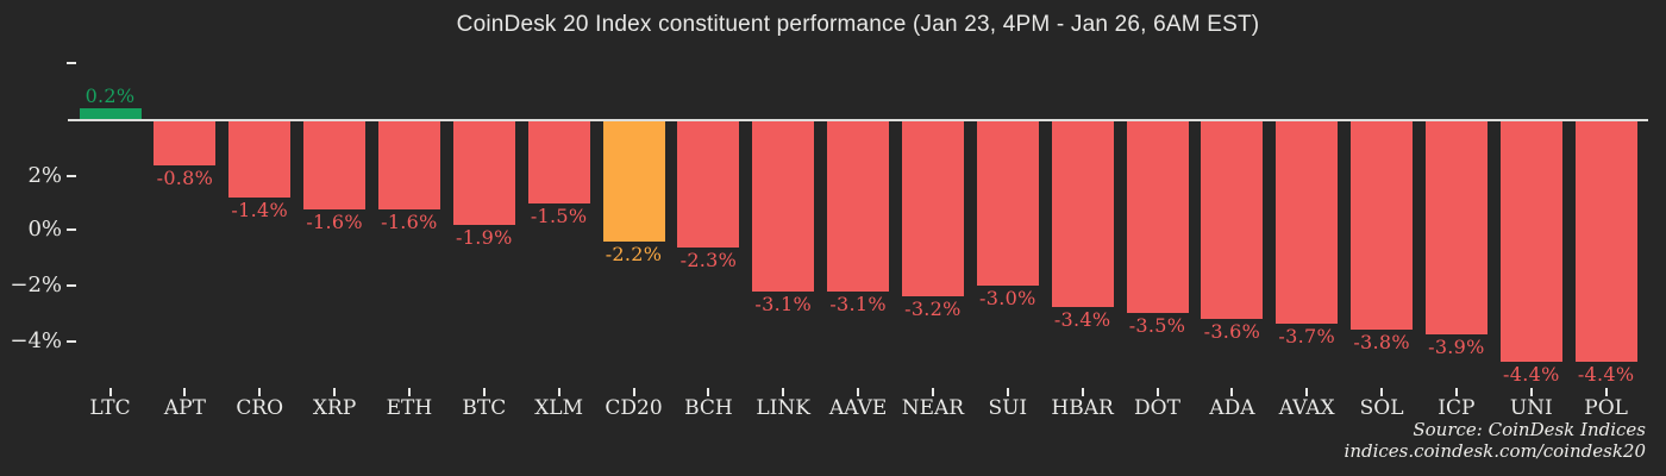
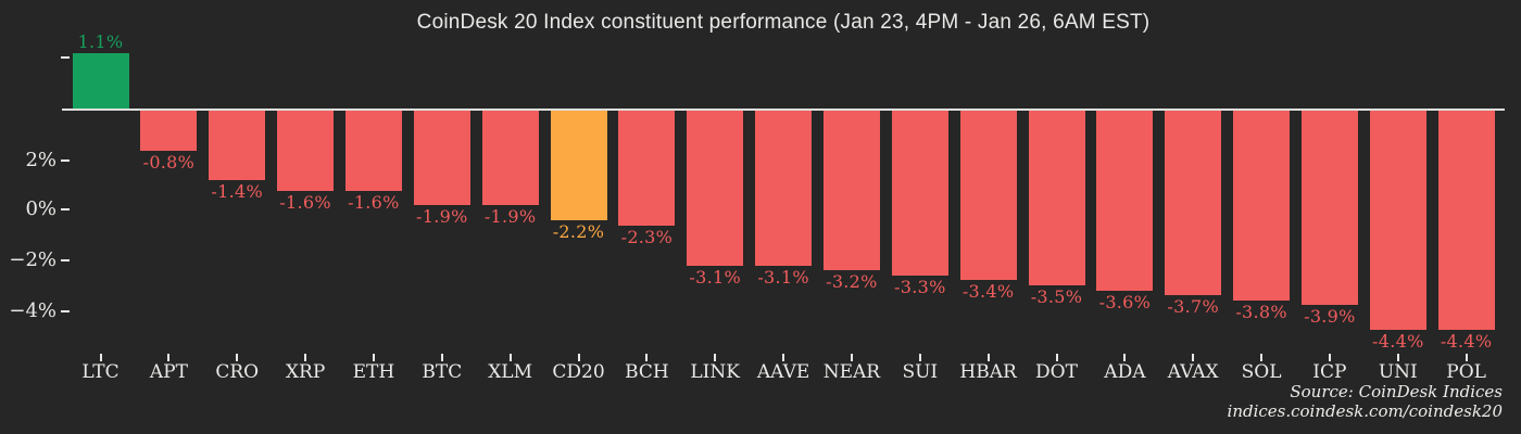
LTC: 0.2% -> 1.1%
XLM: -1.5% -> -1.9%
SUI: -3.0% -> -3.3%
